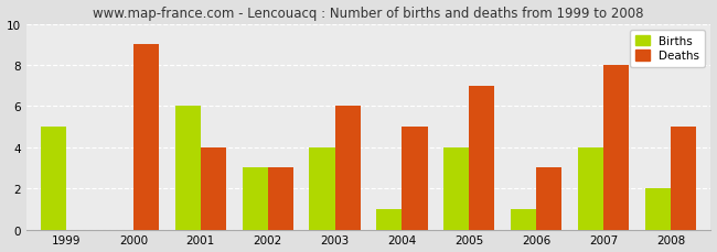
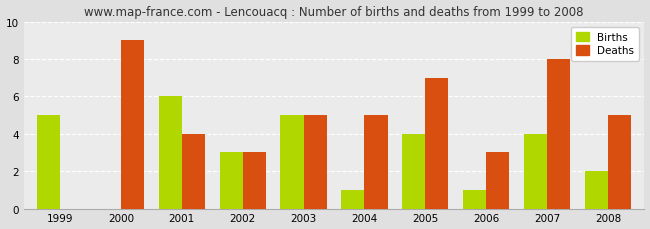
Births/2003: 4 -> 5
Deaths/2003: 6 -> 5
